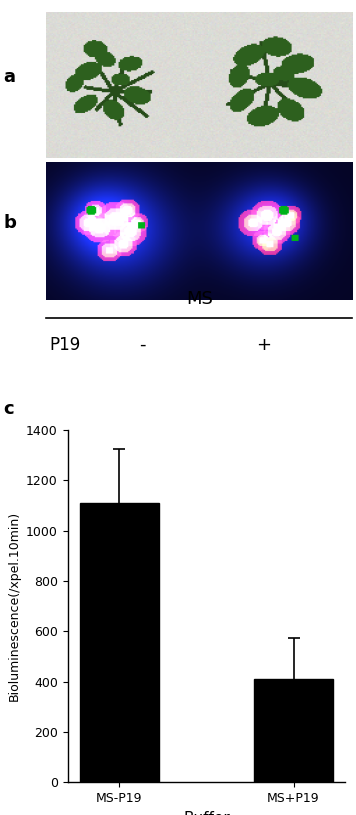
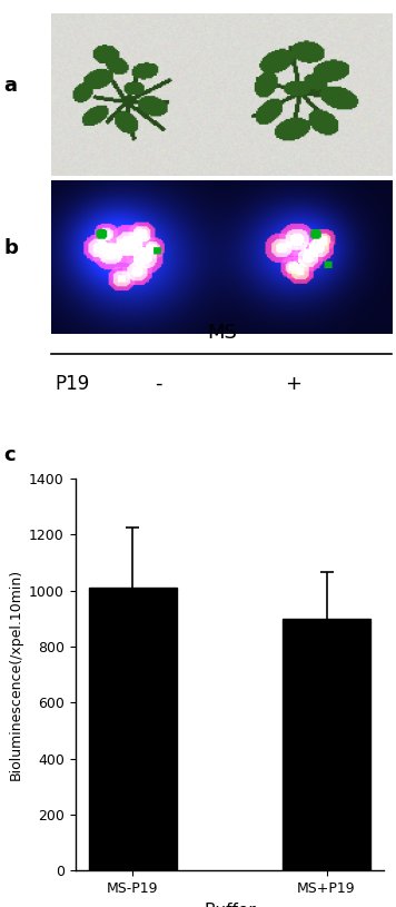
MS-P19: 1110 -> 1010
MS+P19: 410 -> 900
